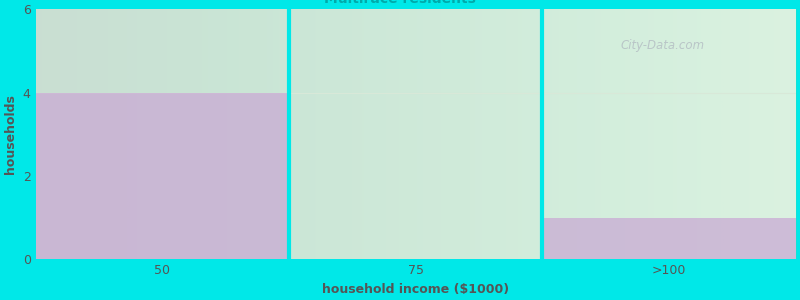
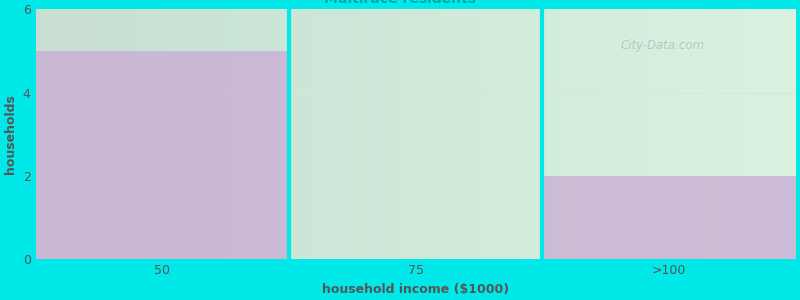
50: 4 -> 5
>100: 1 -> 2
